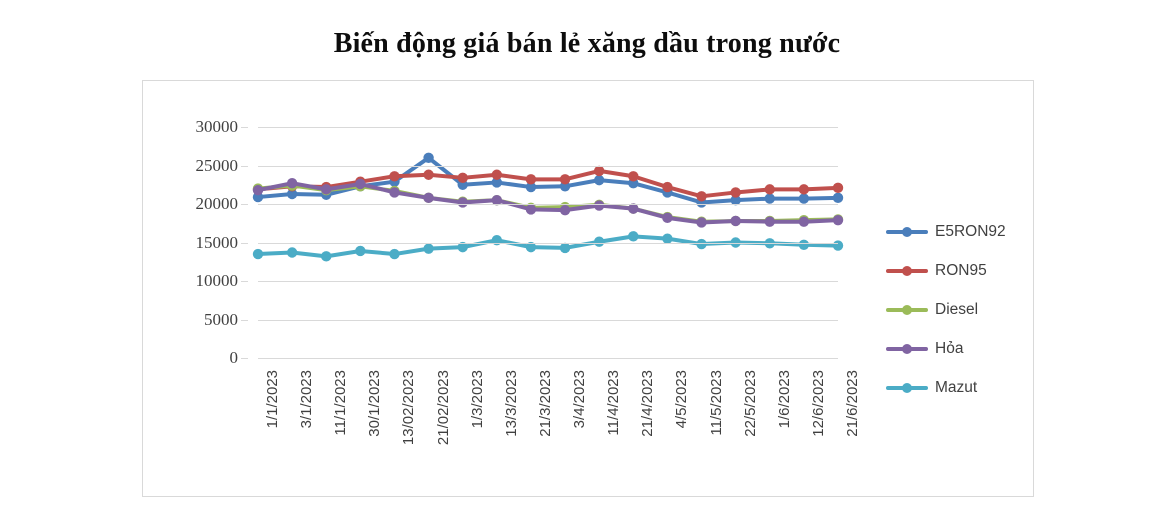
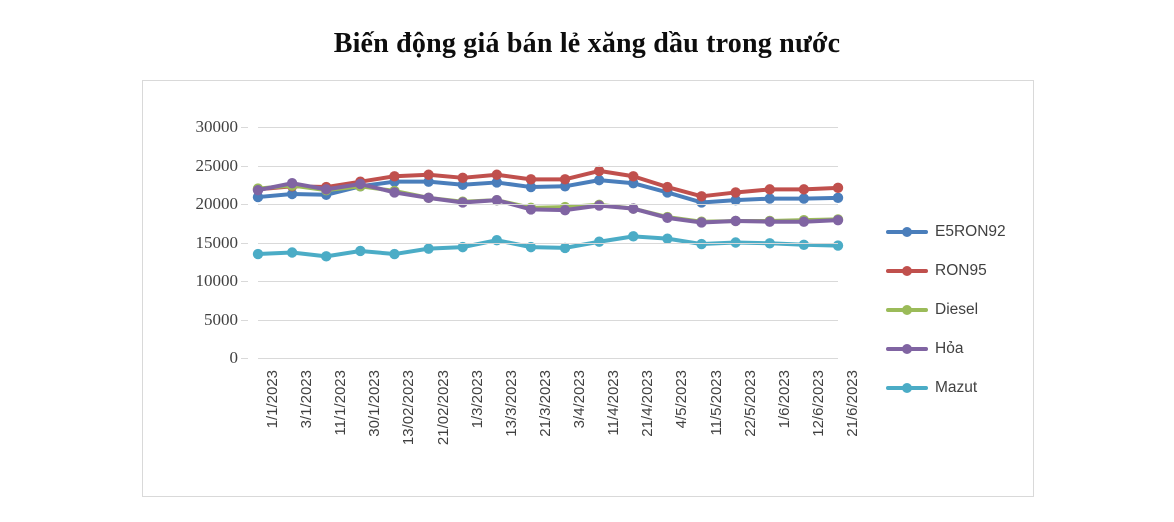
E5RON92/21/02/2023: 26000 -> 23000
